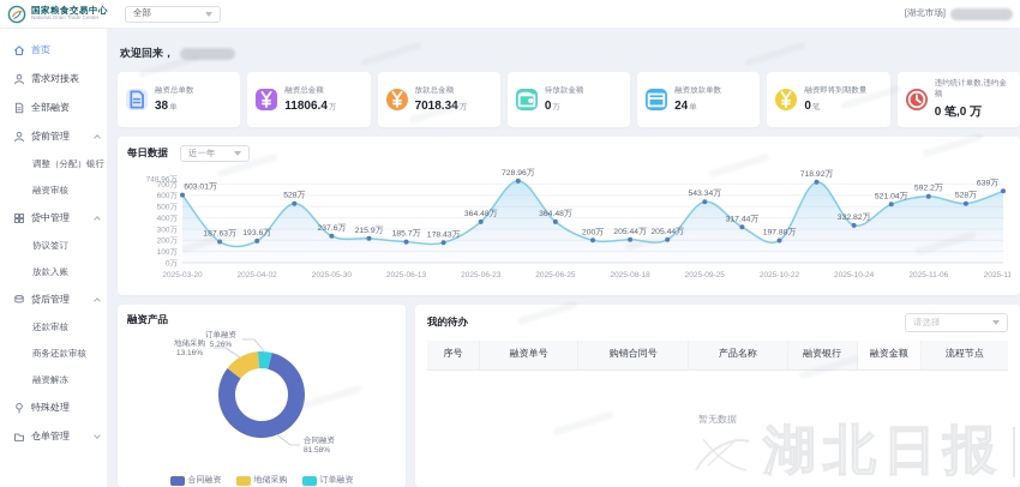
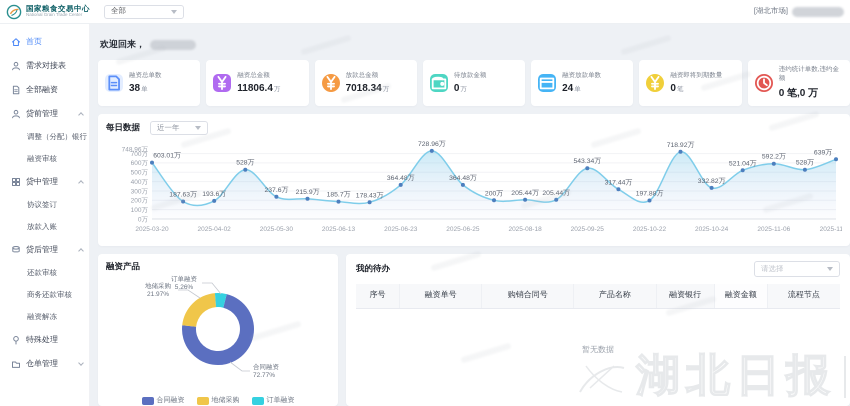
融资产品/合同融资: 81.58% -> 72.77%
融资产品/地储采购: 13.16% -> 21.97%
